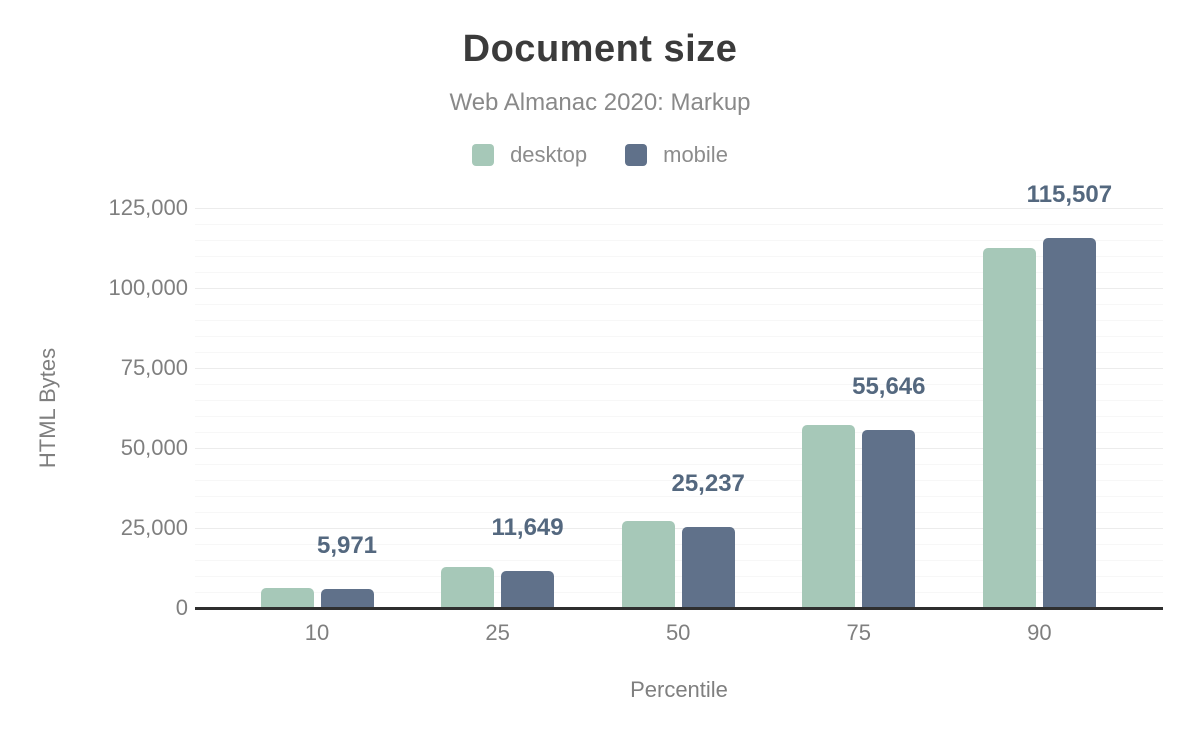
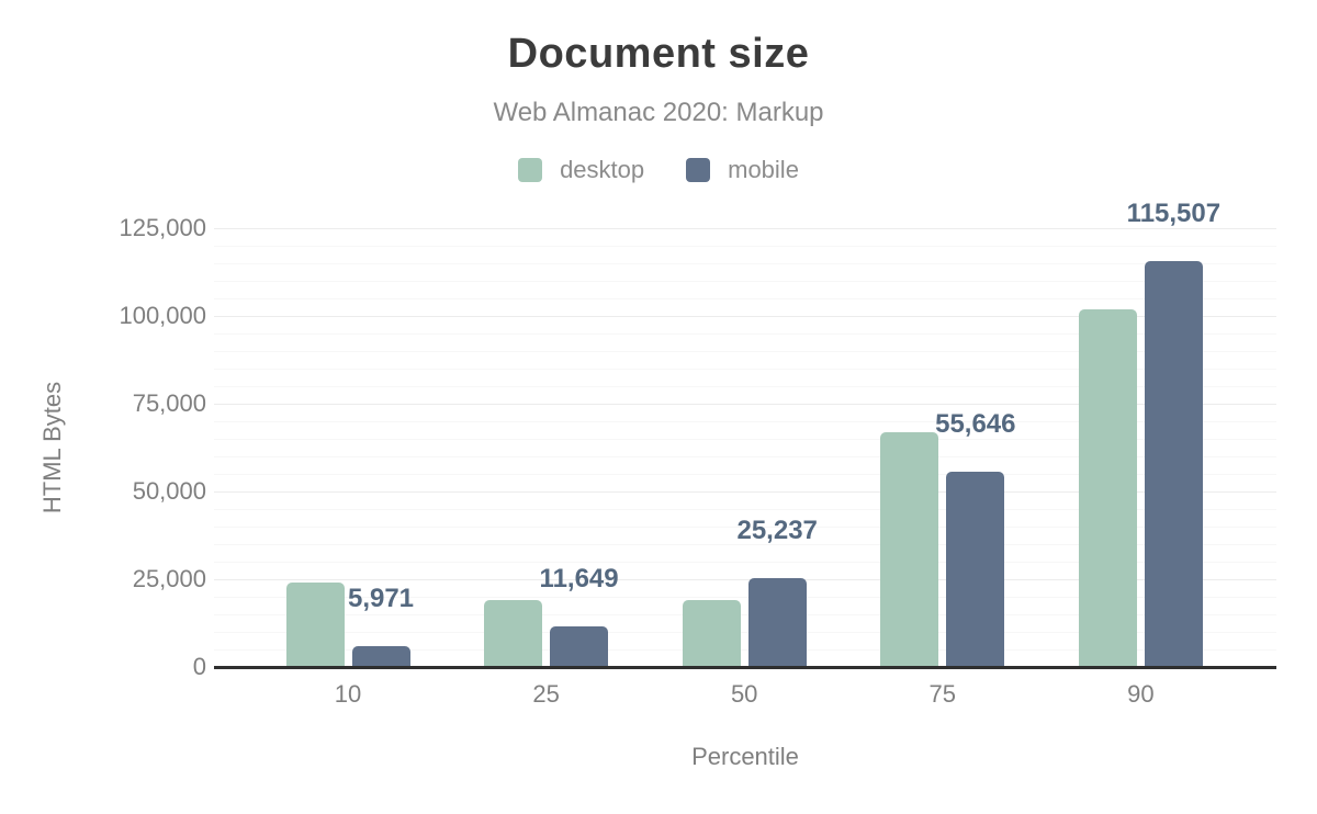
desktop/10: 6000 -> 24000
desktop/25: 13000 -> 19000
desktop/50: 27000 -> 19000
desktop/75: 57000 -> 67000
desktop/90: 112000 -> 102000
